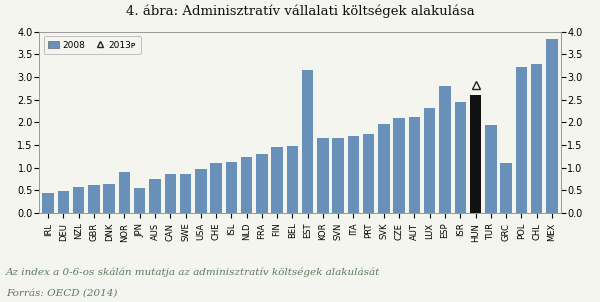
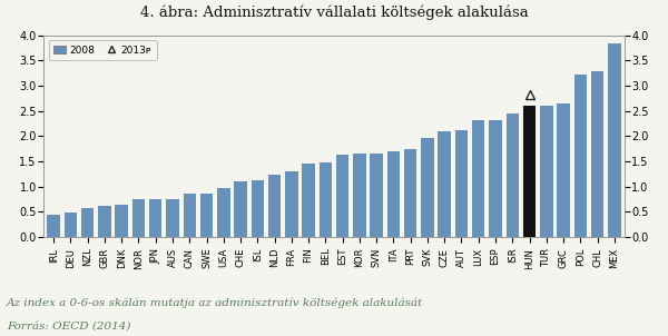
NOR: 0.90 -> 0.74
JPN: 0.55 -> 0.74
EST: 3.15 -> 1.63
ESP: 2.80 -> 2.32
TUR: 1.95 -> 2.60
GRC: 1.10 -> 2.64
